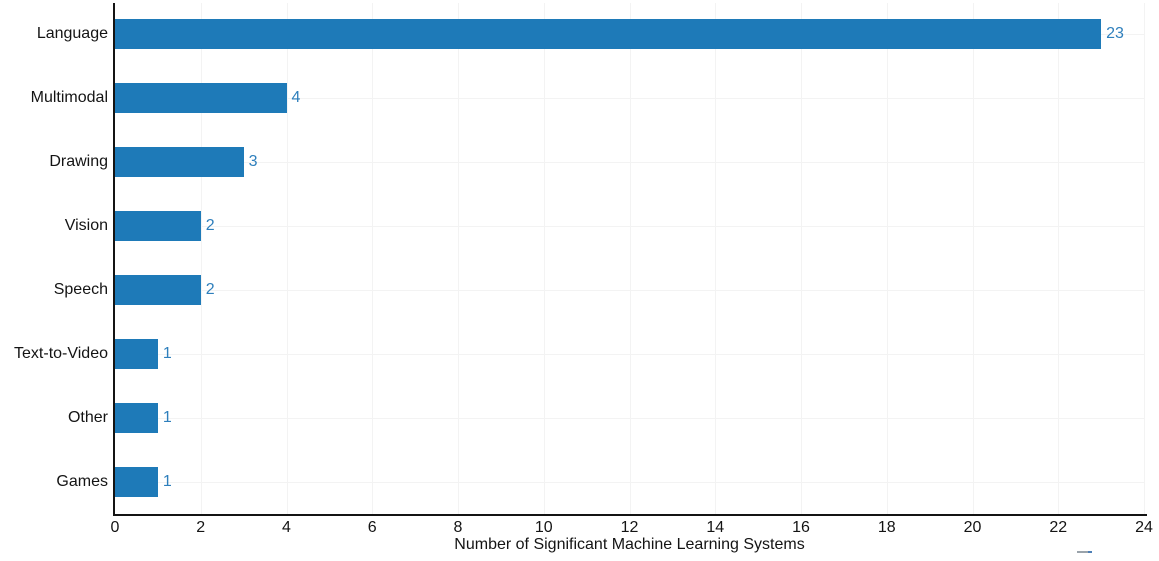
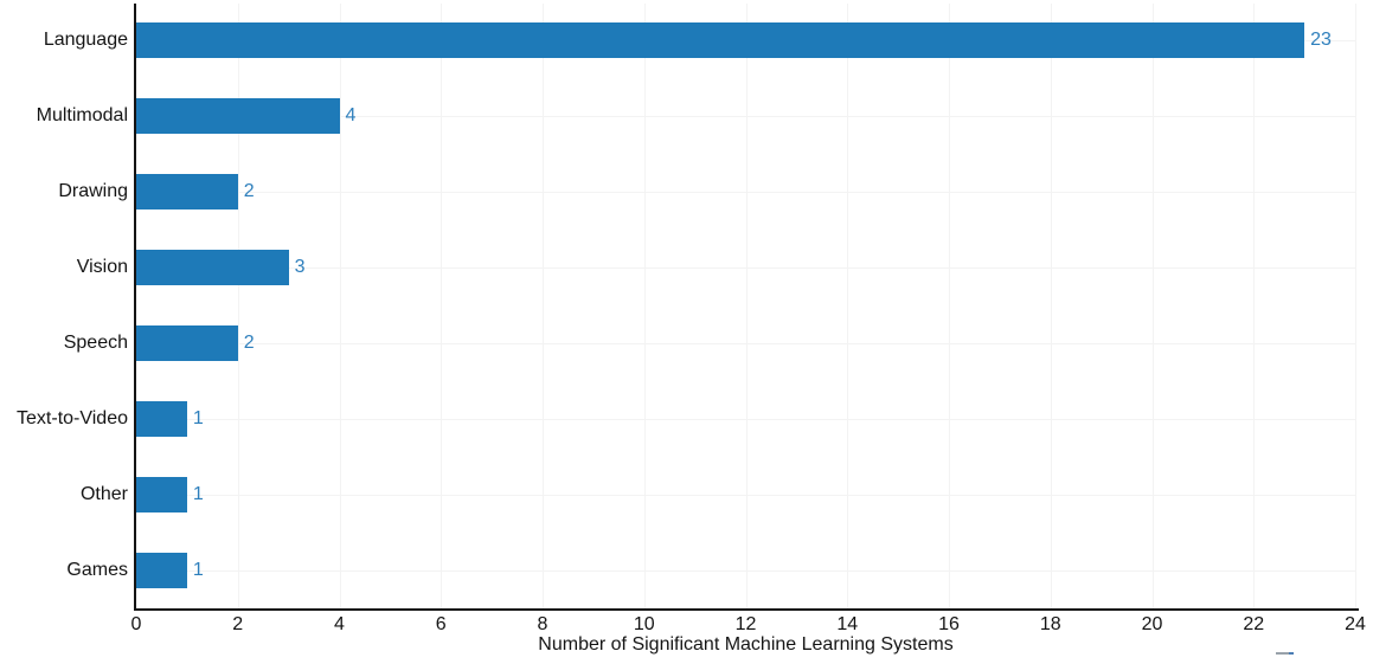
Drawing: 3 -> 2
Vision: 2 -> 3
